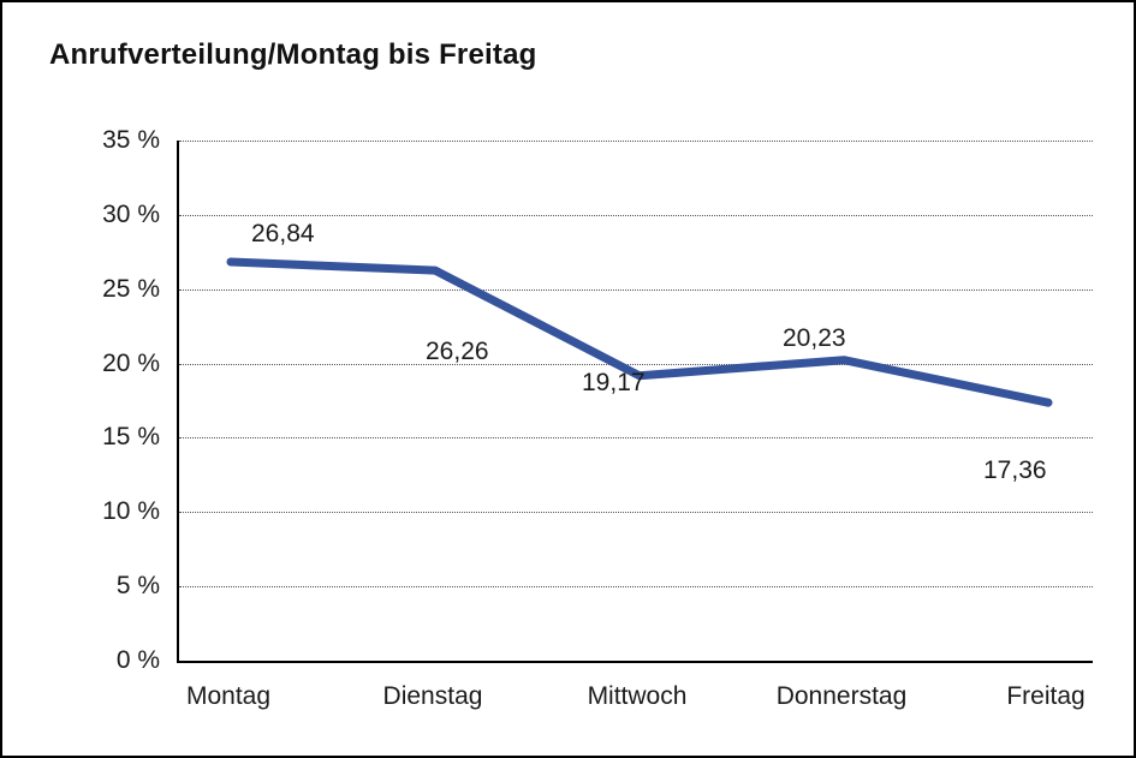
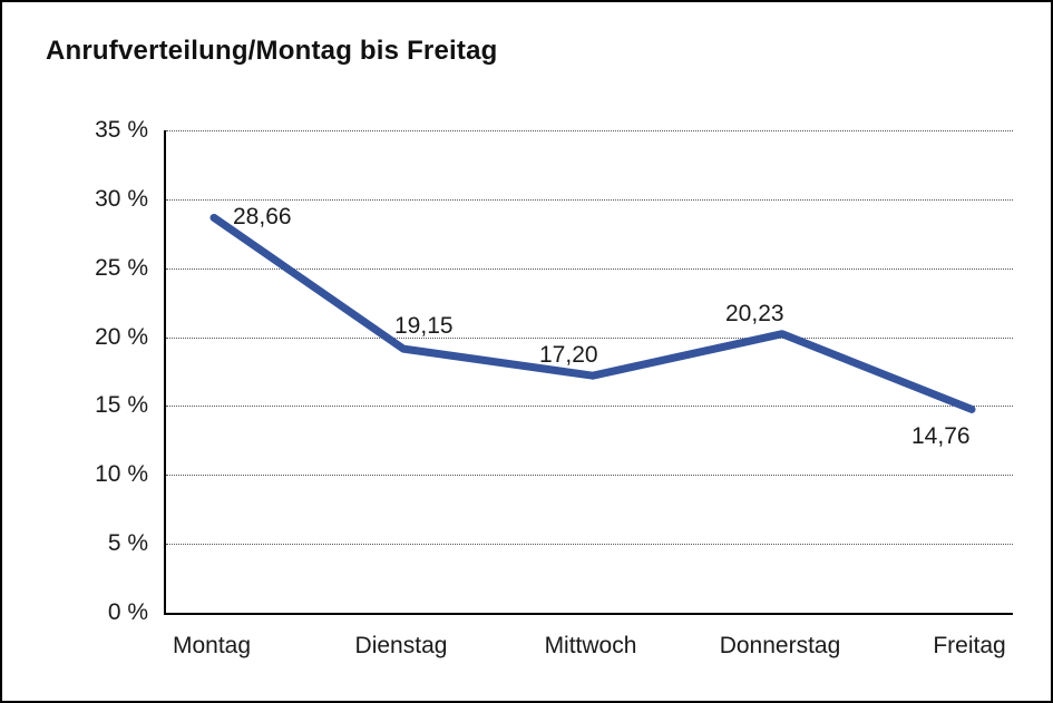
Montag: 26,84 -> 28,66
Dienstag: 26,26 -> 19,15
Mittwoch: 19,17 -> 17,20
Freitag: 17,36 -> 14,76
